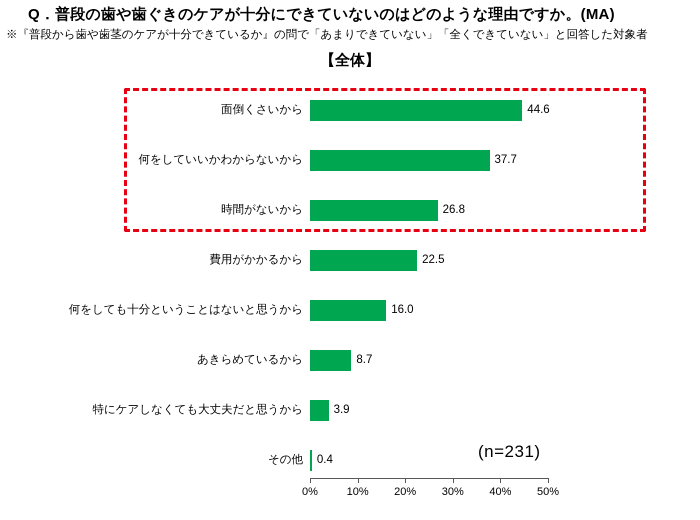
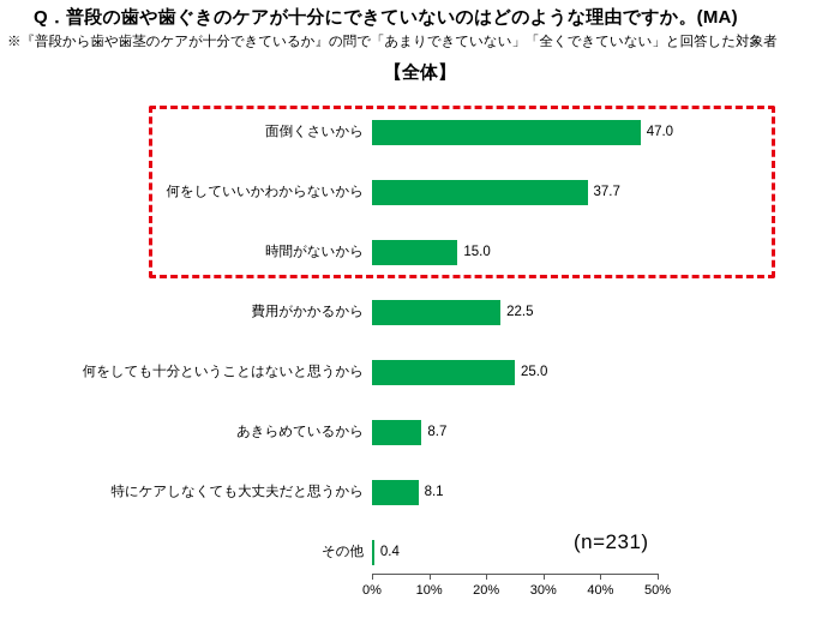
面倒くさいから: 44.6 -> 47.0
時間がないから: 26.8 -> 15.0
何をしても十分ということはないと思うから: 16.0 -> 25.0
特にケアしなくても大丈夫だと思うから: 3.9 -> 8.1
